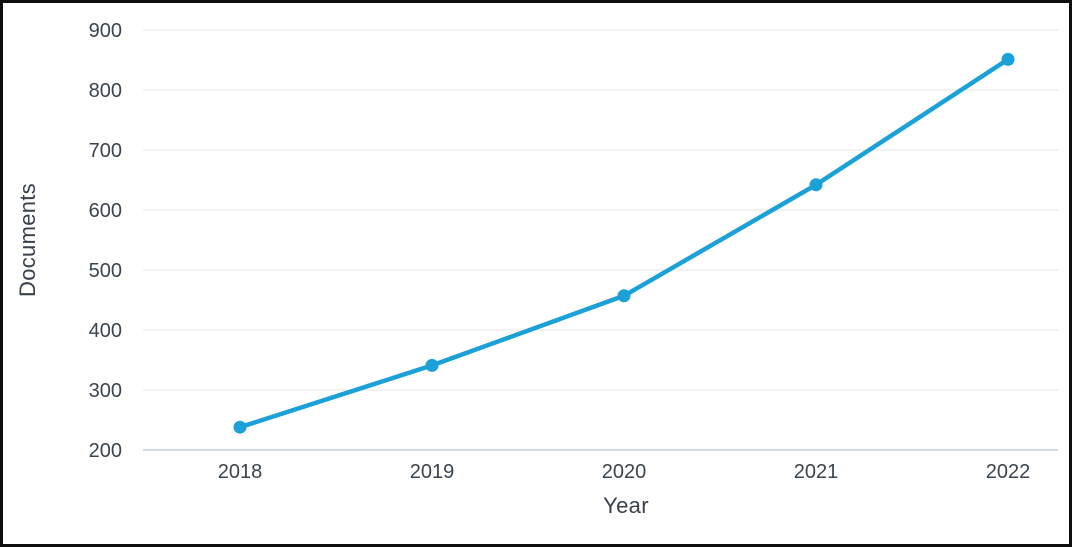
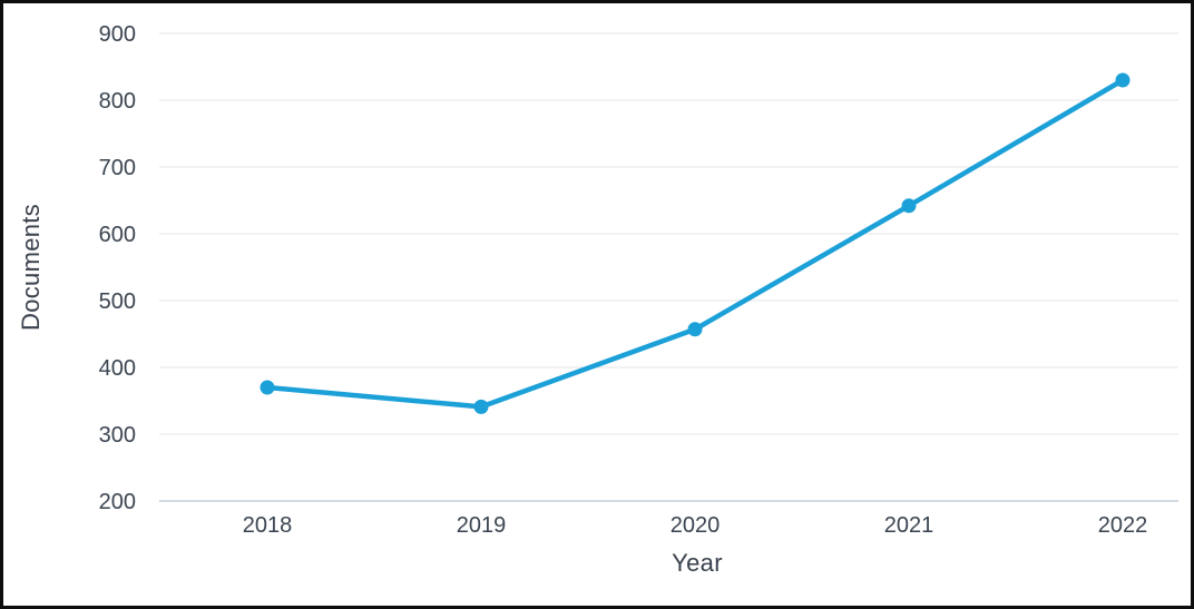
2018: 240 -> 370
2022: 850 -> 830
